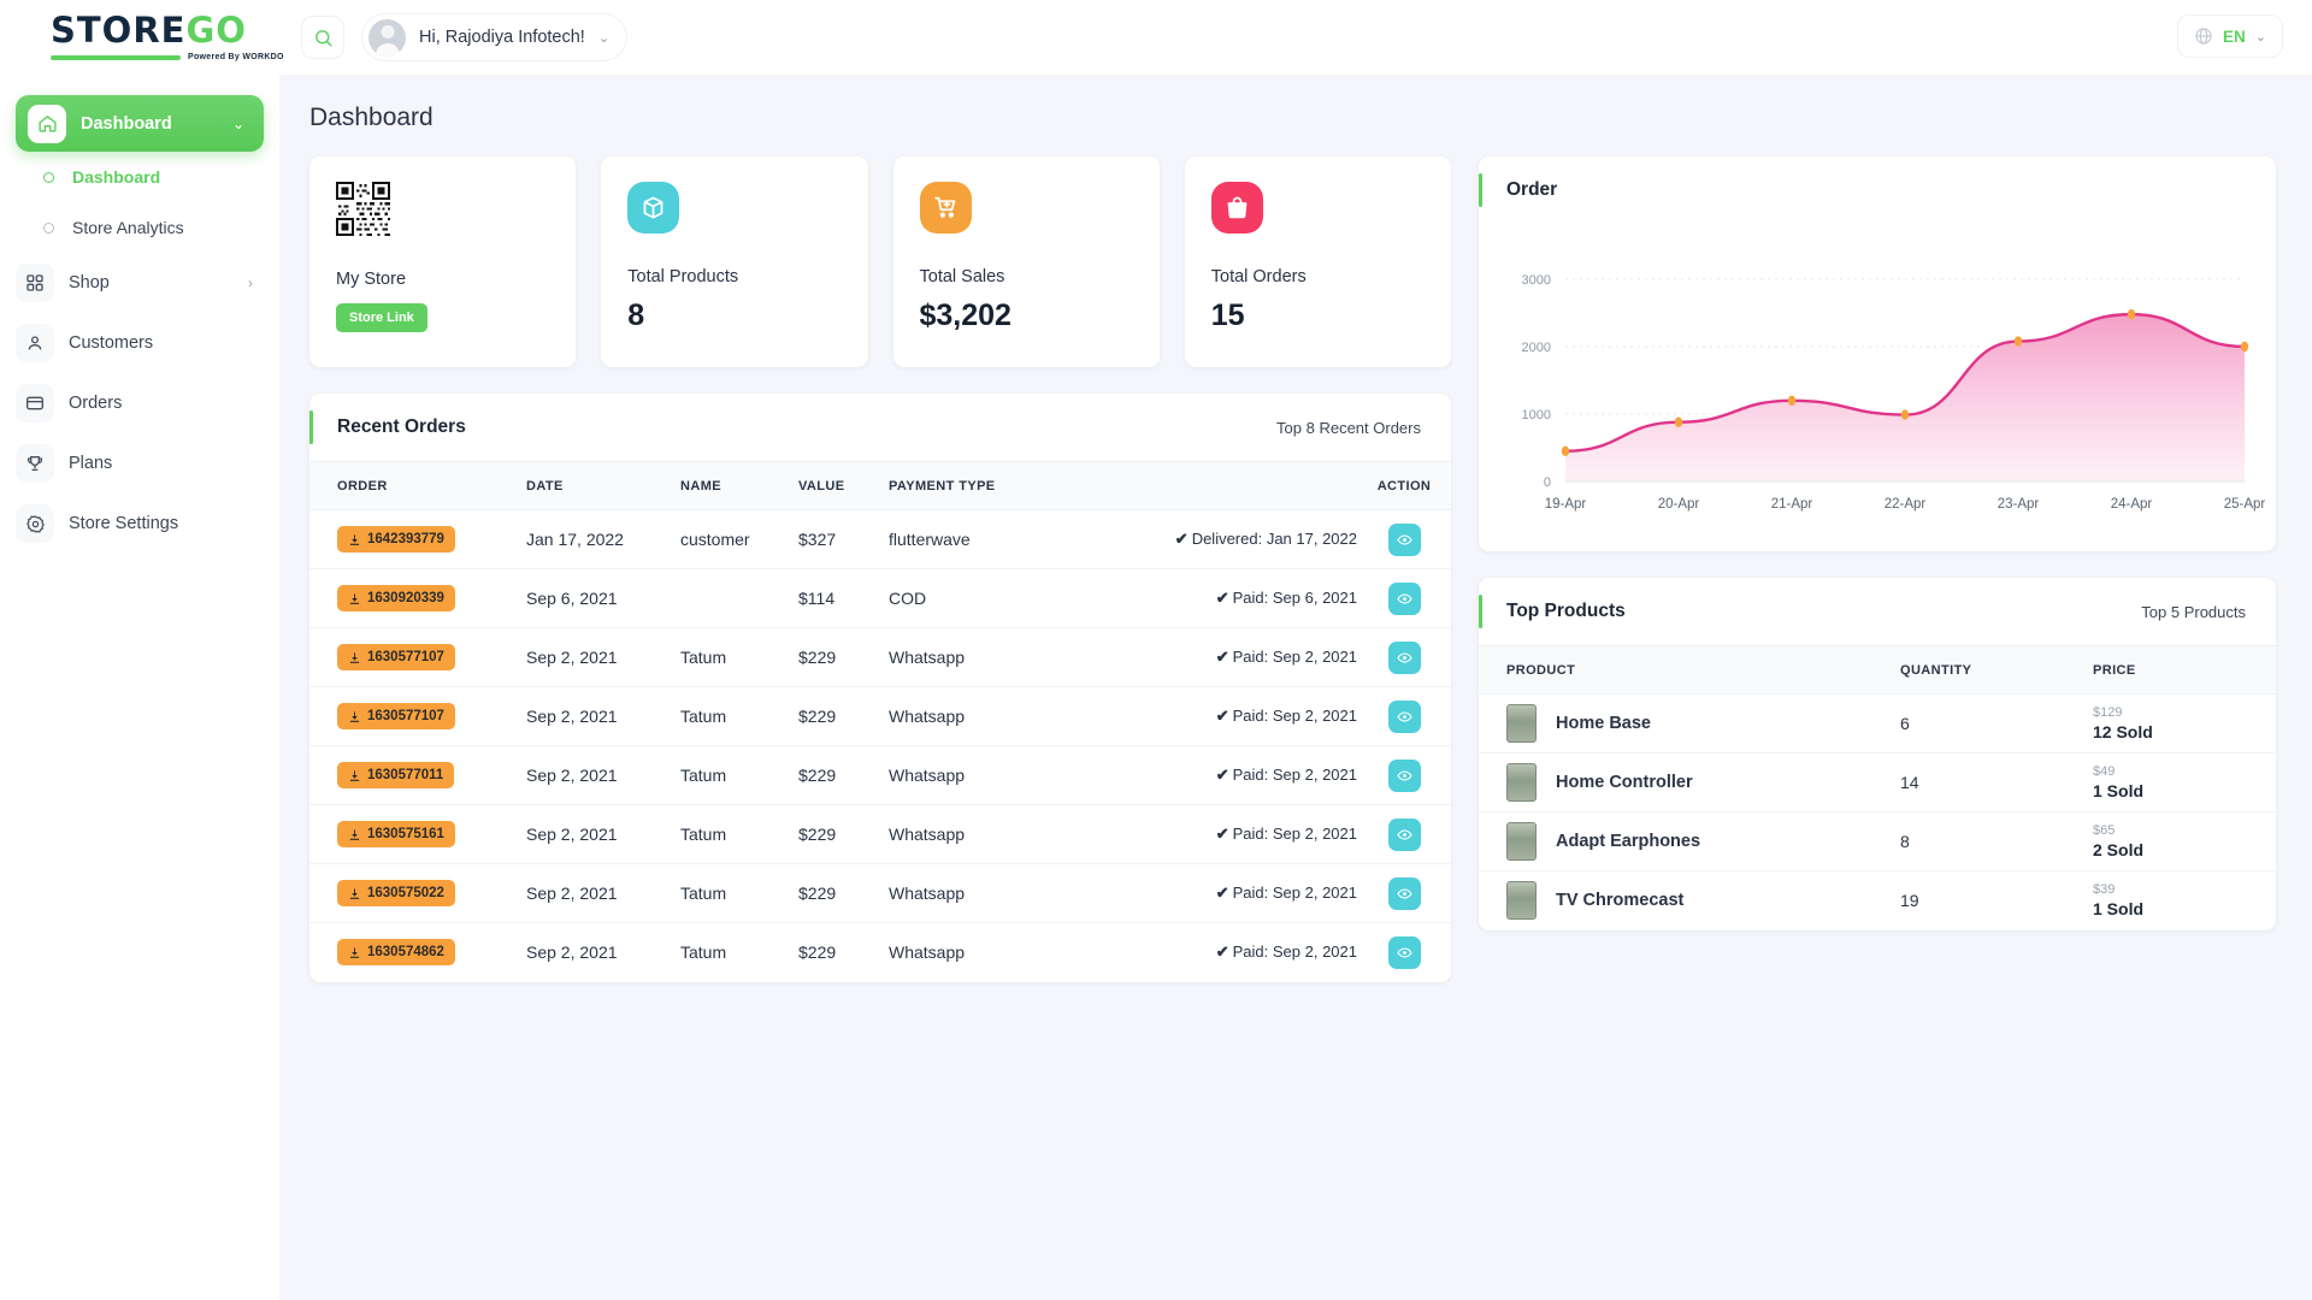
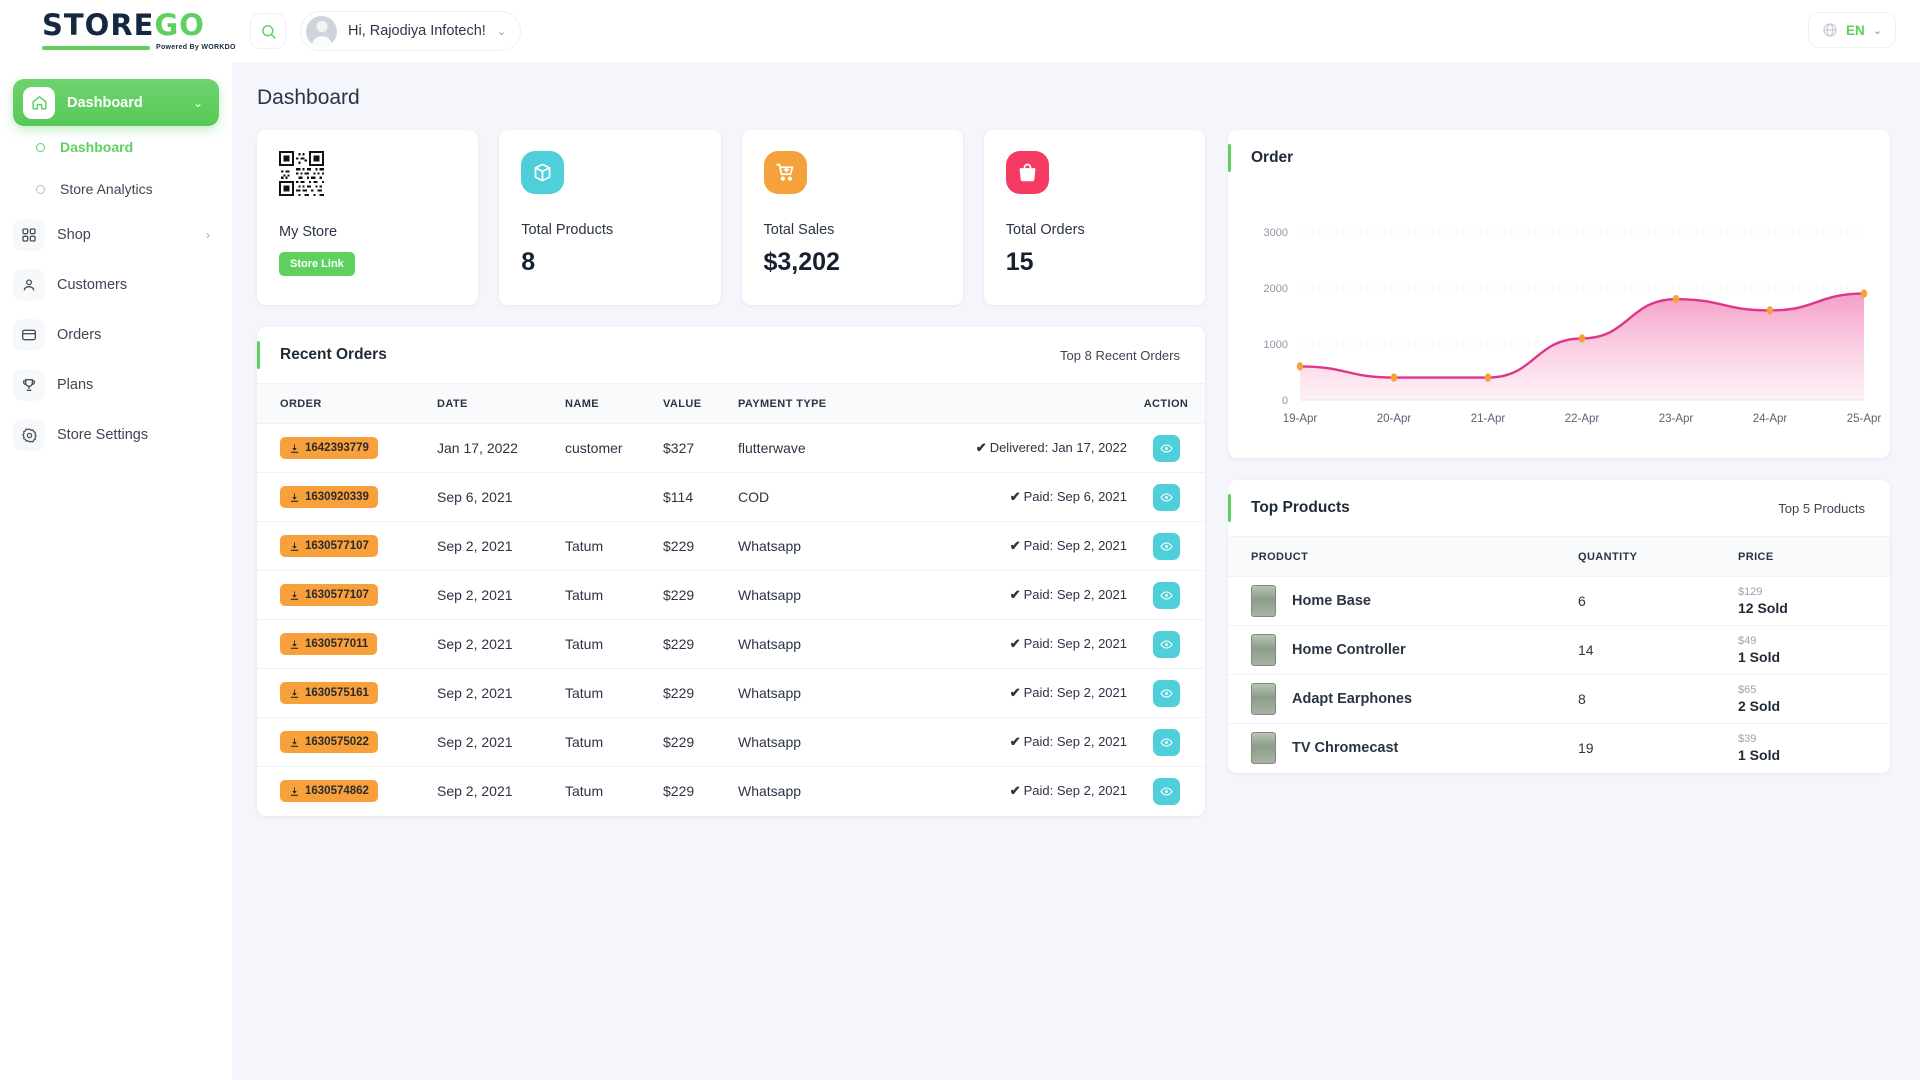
19-Apr: 400 -> 600
20-Apr: 900 -> 400
21-Apr: 1200 -> 400
22-Apr: 1000 -> 1100
23-Apr: 2100 -> 1800
24-Apr: 2500 -> 1600
25-Apr: 2000 -> 1900
